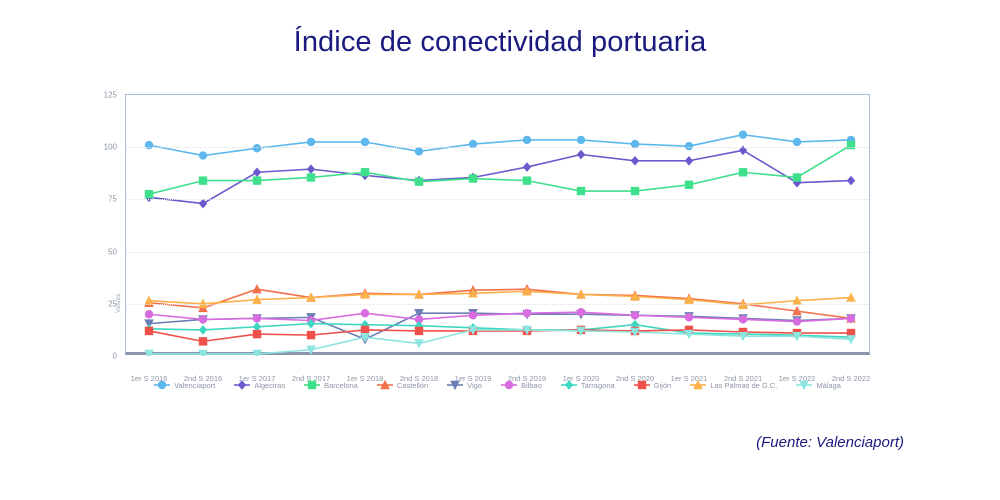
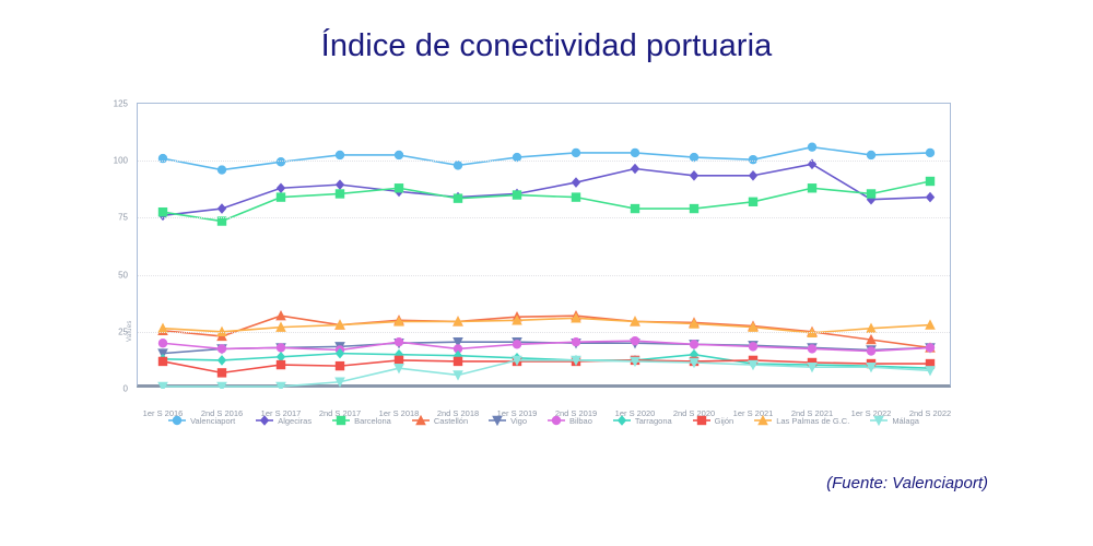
Algeciras/2nd S 2016: 73 -> 79
Barcelona/2nd S 2016: 84 -> 74
Vigo/1er S 2018: 8 -> 20
Barcelona/2nd S 2022: 101 -> 91
